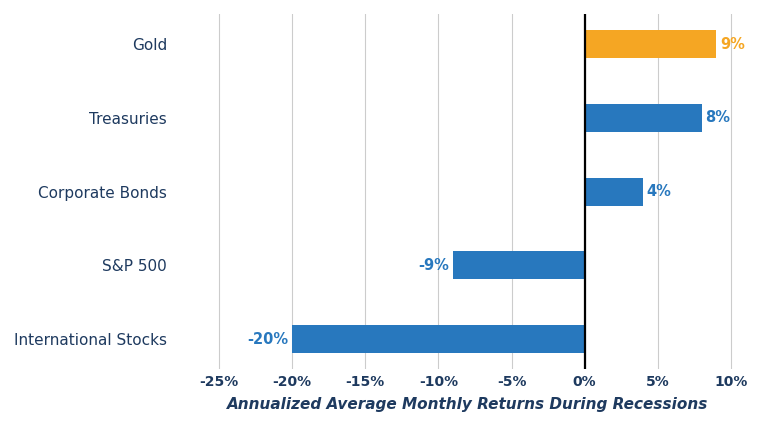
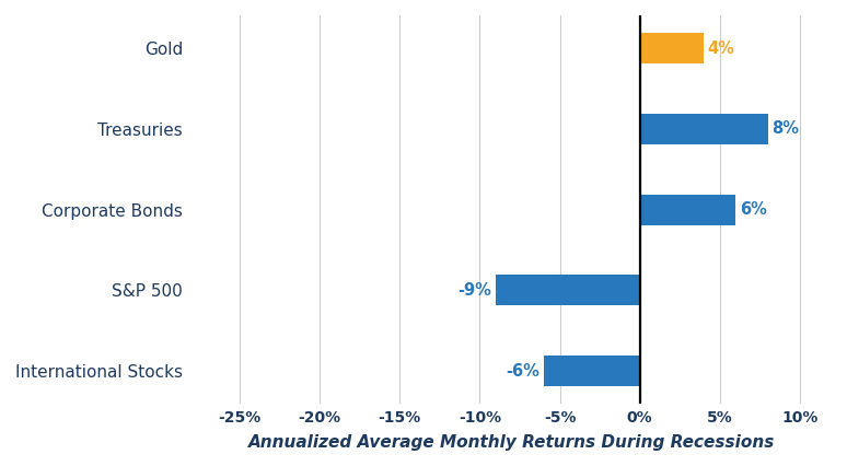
Gold: 9% -> 4%
Corporate Bonds: 4% -> 6%
International Stocks: -20% -> -6%
